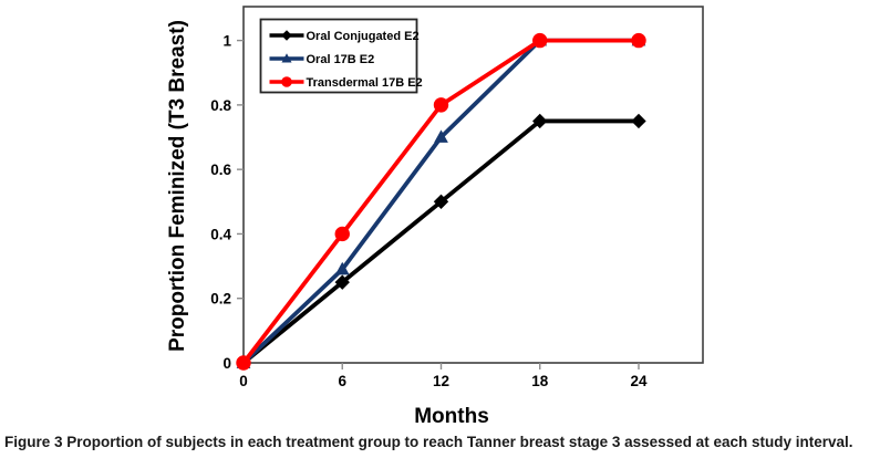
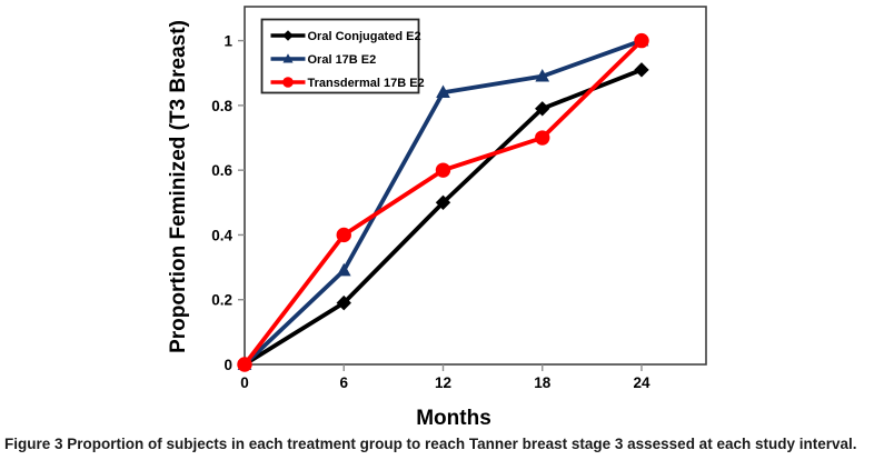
Oral Conjugated E2/6: 0.25 -> 0.19
Oral 17B E2/12: 0.70 -> 0.84
Transdermal 17B E2/12: 0.8 -> 0.6
Oral Conjugated E2/18: 0.75 -> 0.79
Oral 17B E2/18: 1.00 -> 0.89
Transdermal 17B E2/18: 1.0 -> 0.7
Oral Conjugated E2/24: 0.75 -> 0.91
